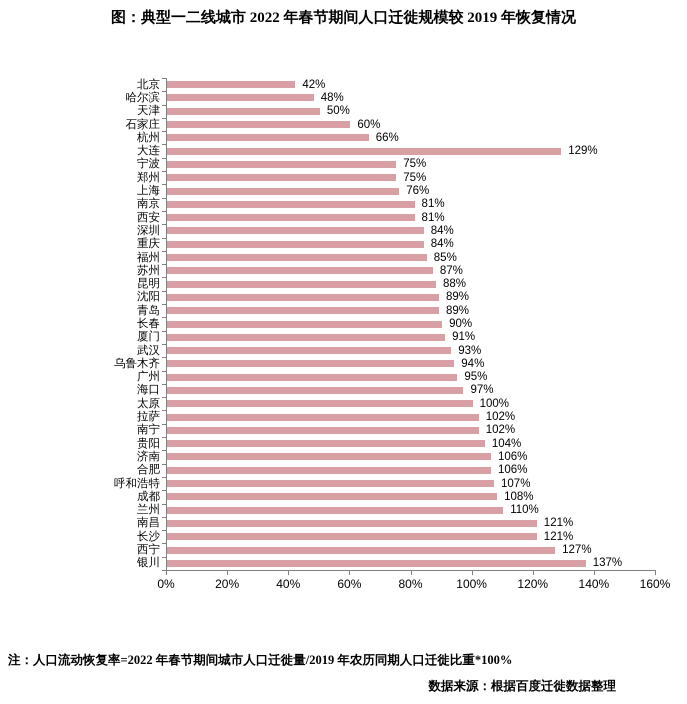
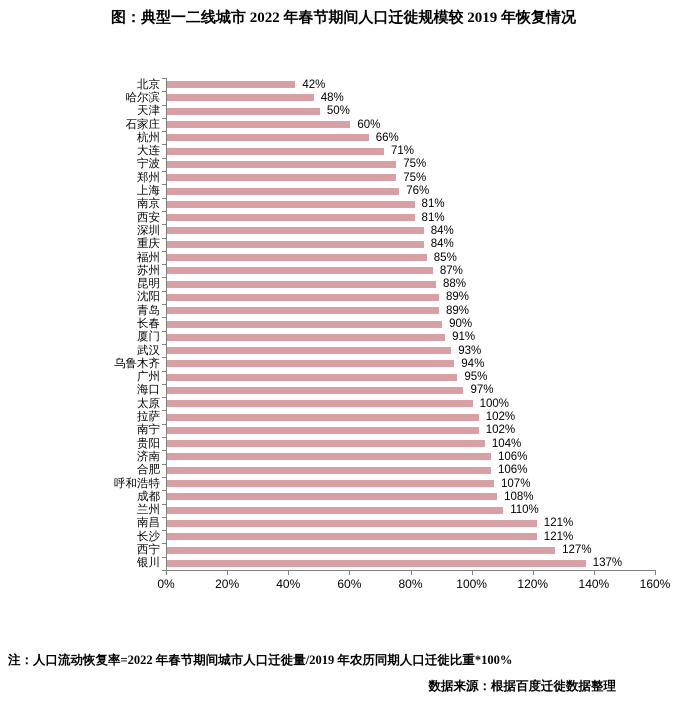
大连: 129% -> 71%
